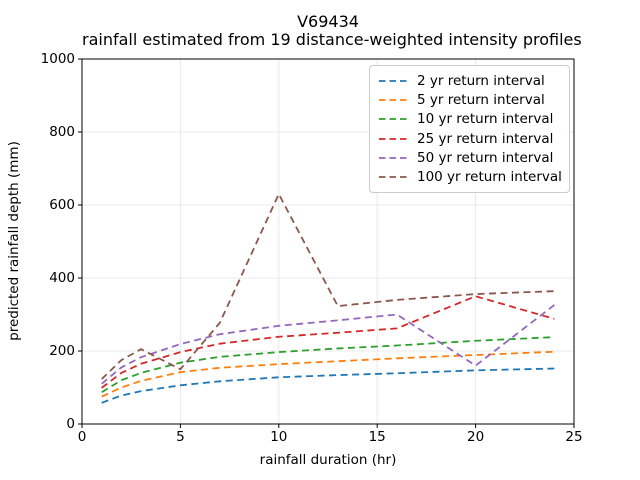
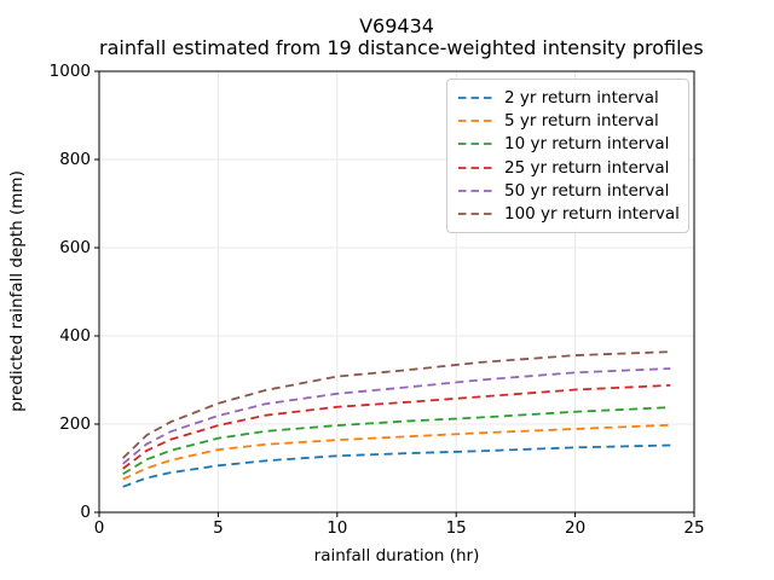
100 yr return interval/5: 150 -> 250
100 yr return interval/10: 630 -> 310
25 yr return interval/20: 350 -> 280
50 yr return interval/20: 160 -> 320
